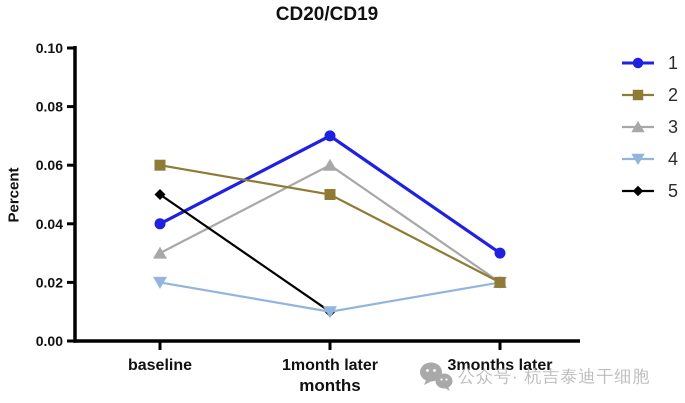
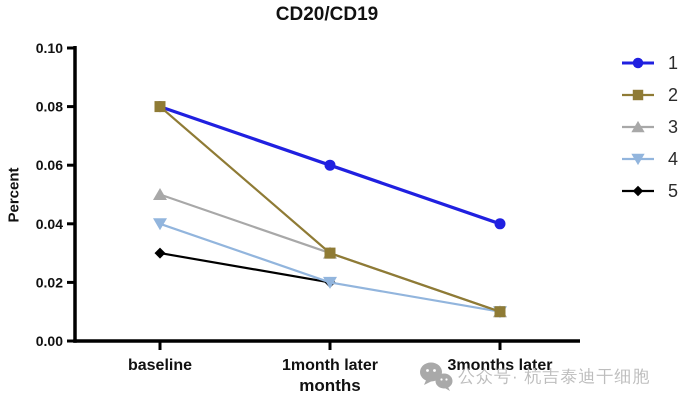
1/baseline: 0.04 -> 0.08
2/baseline: 0.06 -> 0.08
3/baseline: 0.03 -> 0.05
4/baseline: 0.02 -> 0.04
5/baseline: 0.05 -> 0.03
1/1month later: 0.07 -> 0.06
2/1month later: 0.05 -> 0.03
3/1month later: 0.06 -> 0.03
4/1month later: 0.01 -> 0.02
5/1month later: 0.01 -> 0.02
1/3months later: 0.03 -> 0.04
2/3months later: 0.02 -> 0.01
3/3months later: 0.02 -> 0.01
4/3months later: 0.02 -> 0.01
